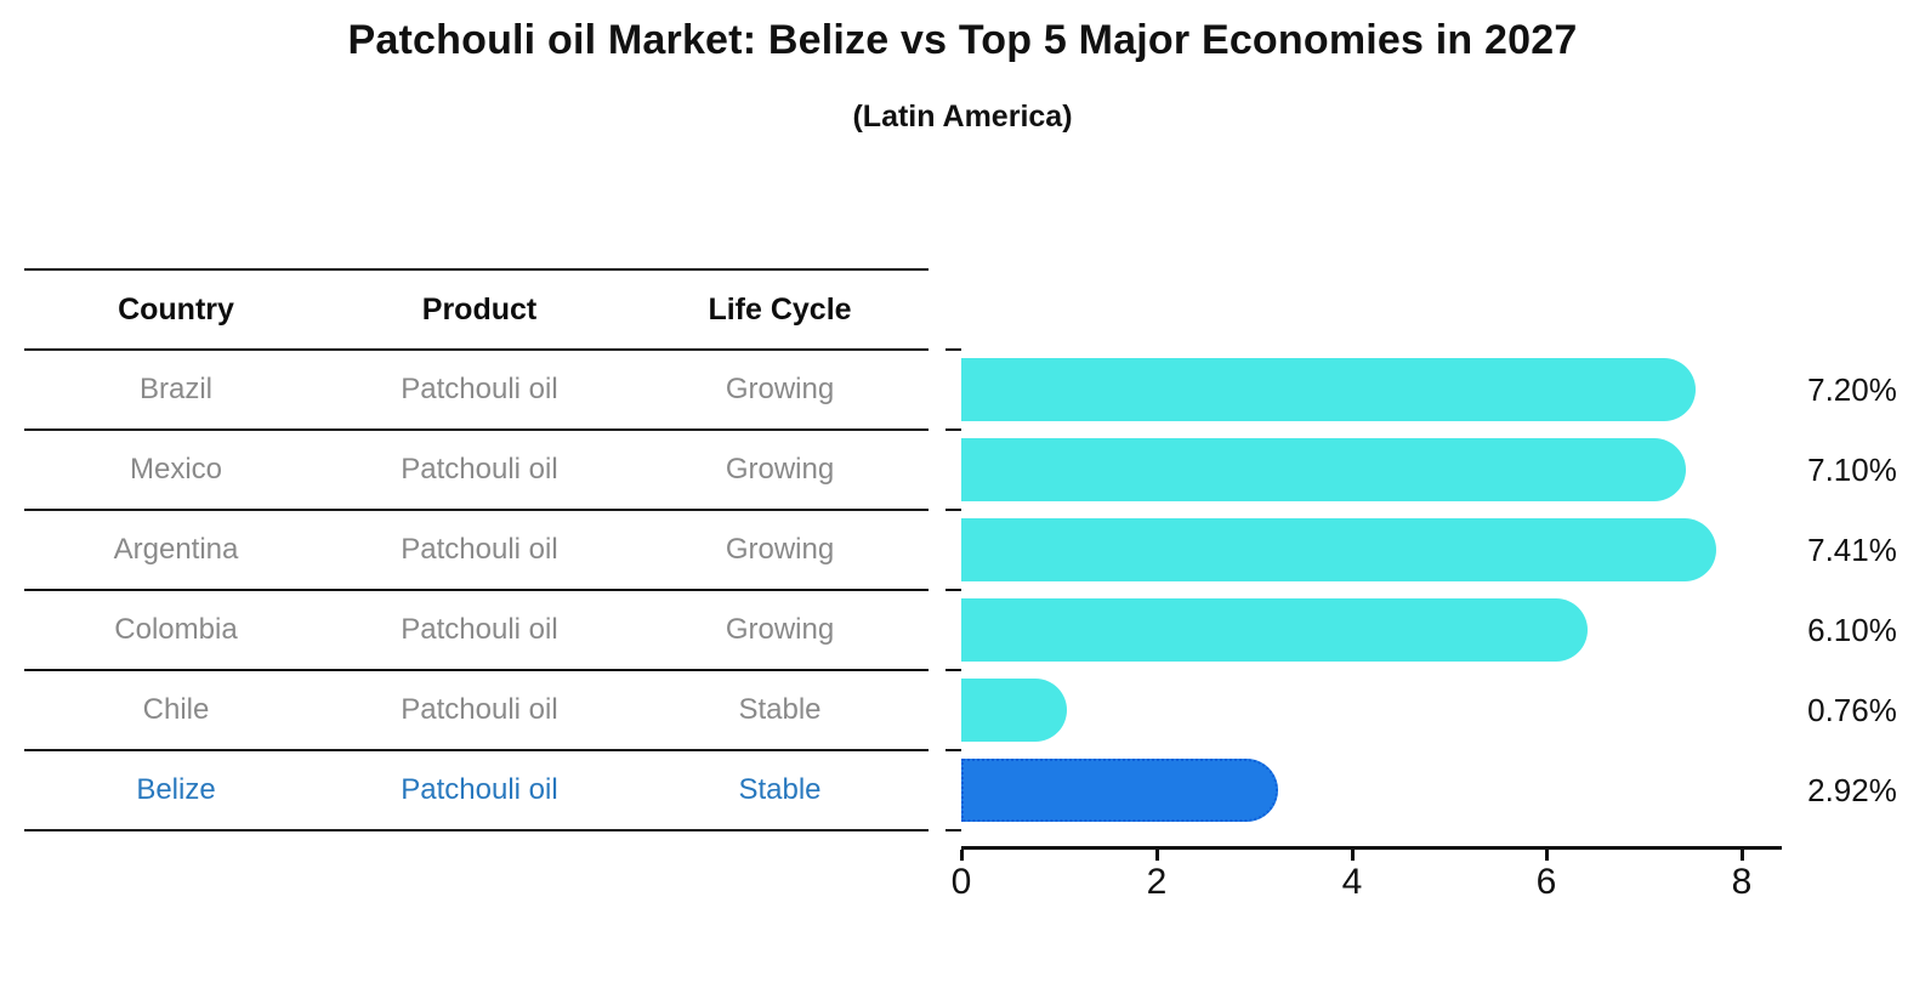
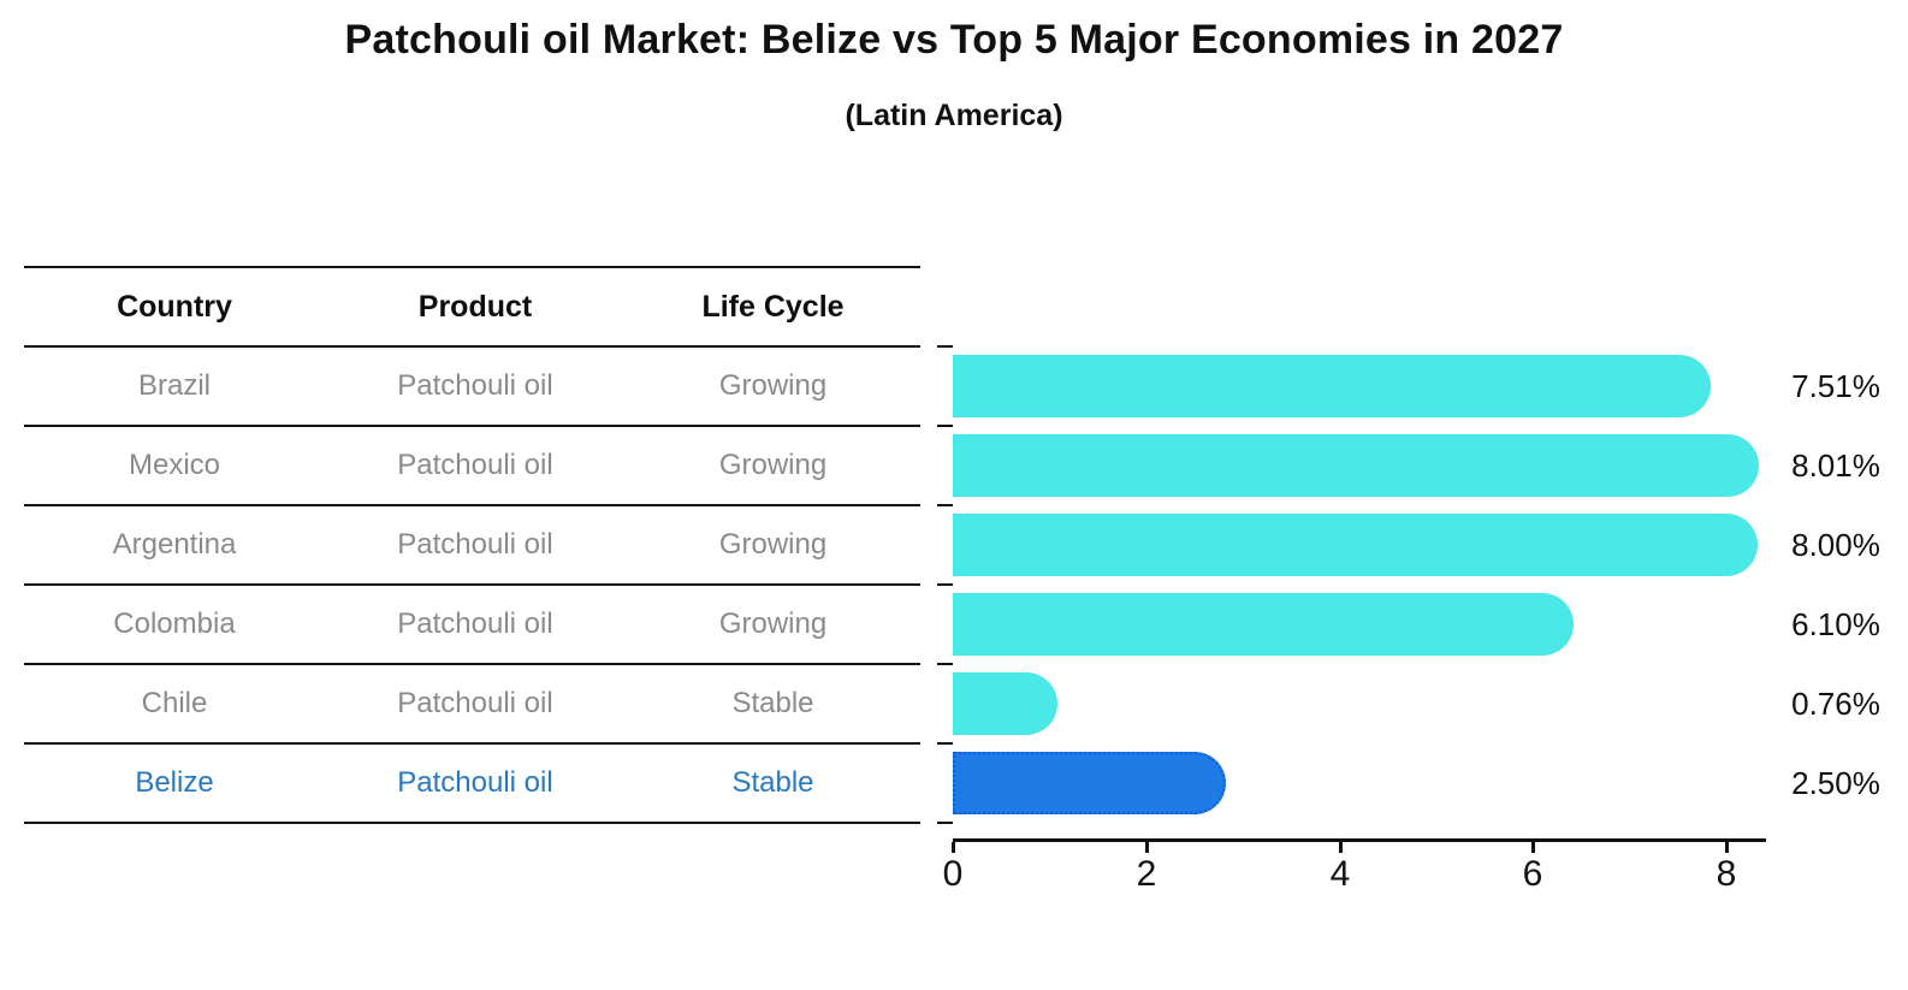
Brazil: 7.20% -> 7.51%
Mexico: 7.10% -> 8.01%
Argentina: 7.41% -> 8.00%
Belize: 2.92% -> 2.50%
